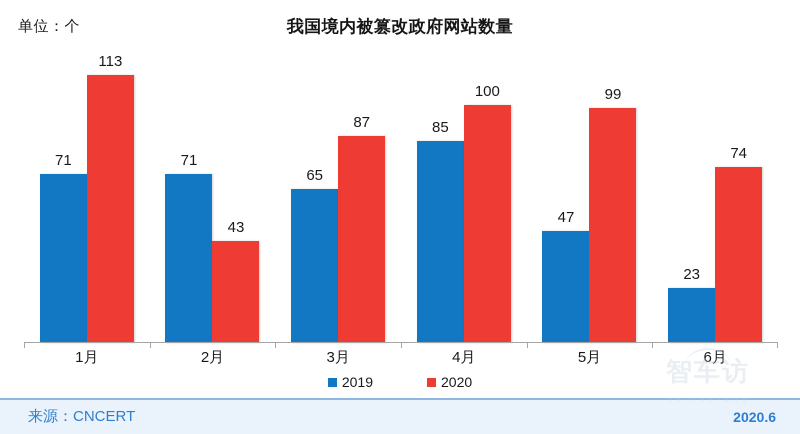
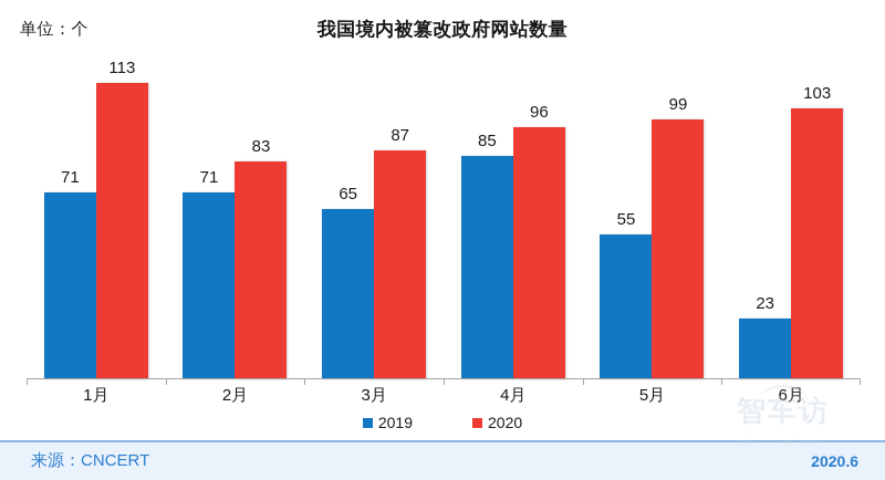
2020/2月: 43 -> 83
2020/4月: 100 -> 96
2019/5月: 47 -> 55
2020/6月: 74 -> 103
